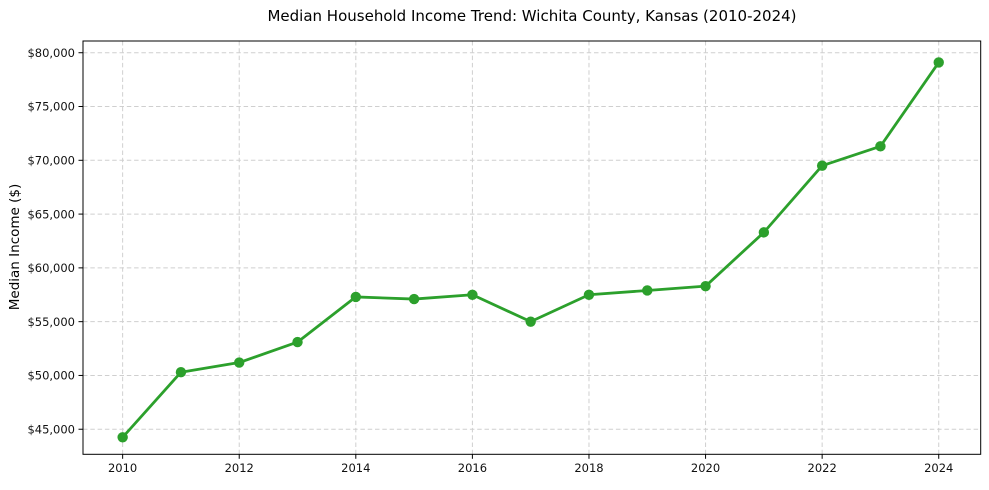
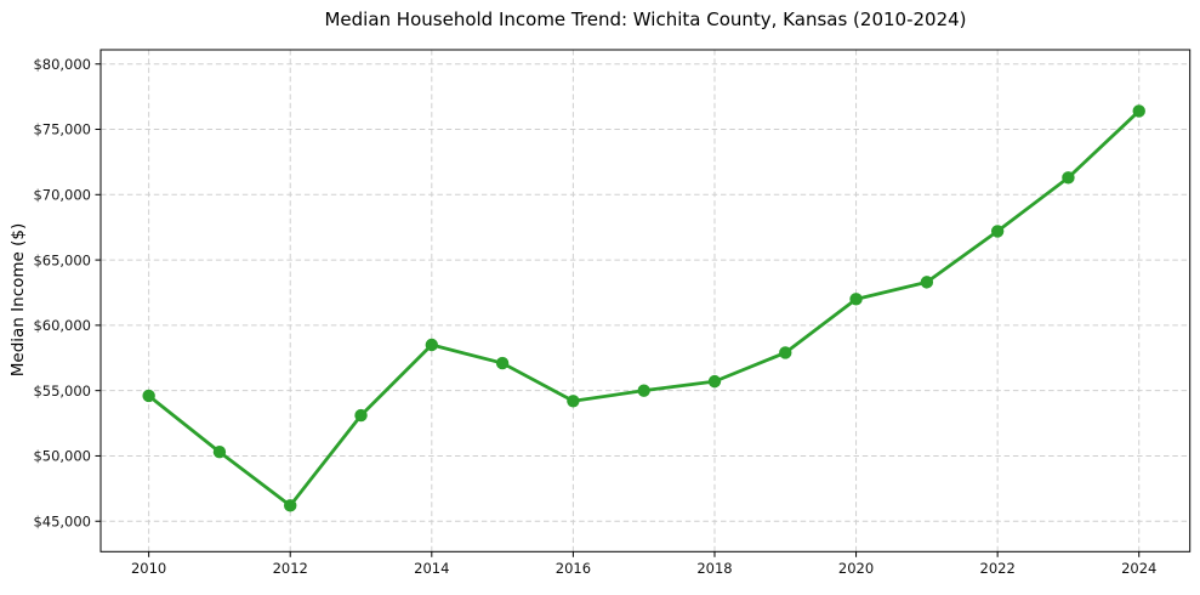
2010: $44200 -> $54600
2012: $51200 -> $46200
2014: $57300 -> $58500
2016: $57500 -> $54200
2018: $57500 -> $55700
2020: $58300 -> $62000
2022: $69500 -> $67200
2024: $79100 -> $76400
